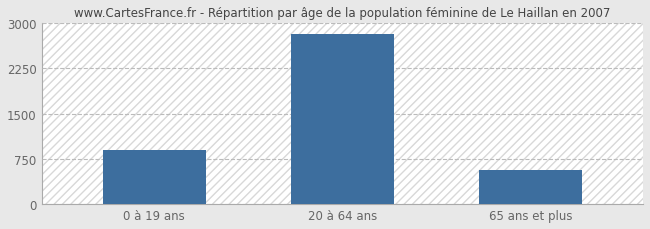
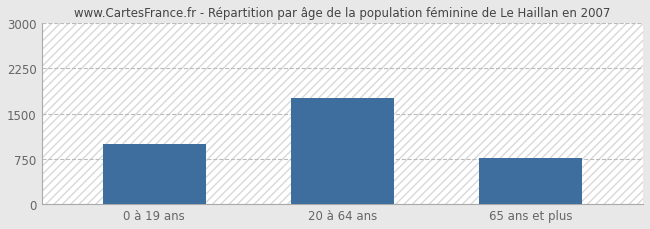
0 à 19 ans: 900 -> 1000
20 à 64 ans: 2820 -> 1760
65 ans et plus: 560 -> 760
